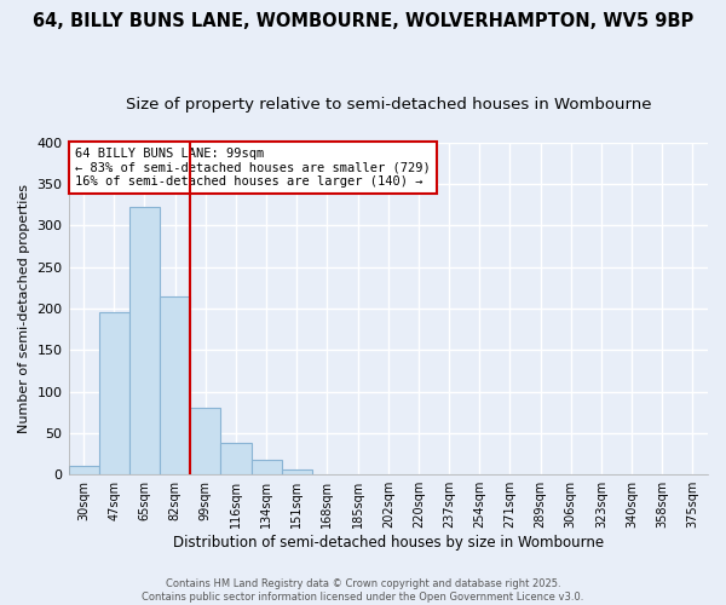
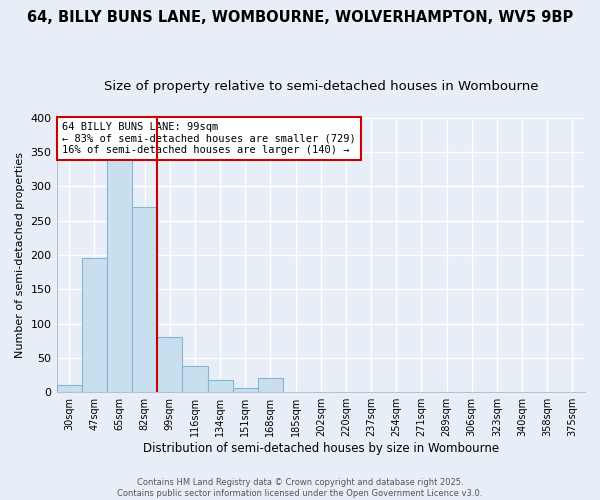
65sqm: 322 -> 342
82sqm: 214 -> 270
168sqm: 1 -> 20
